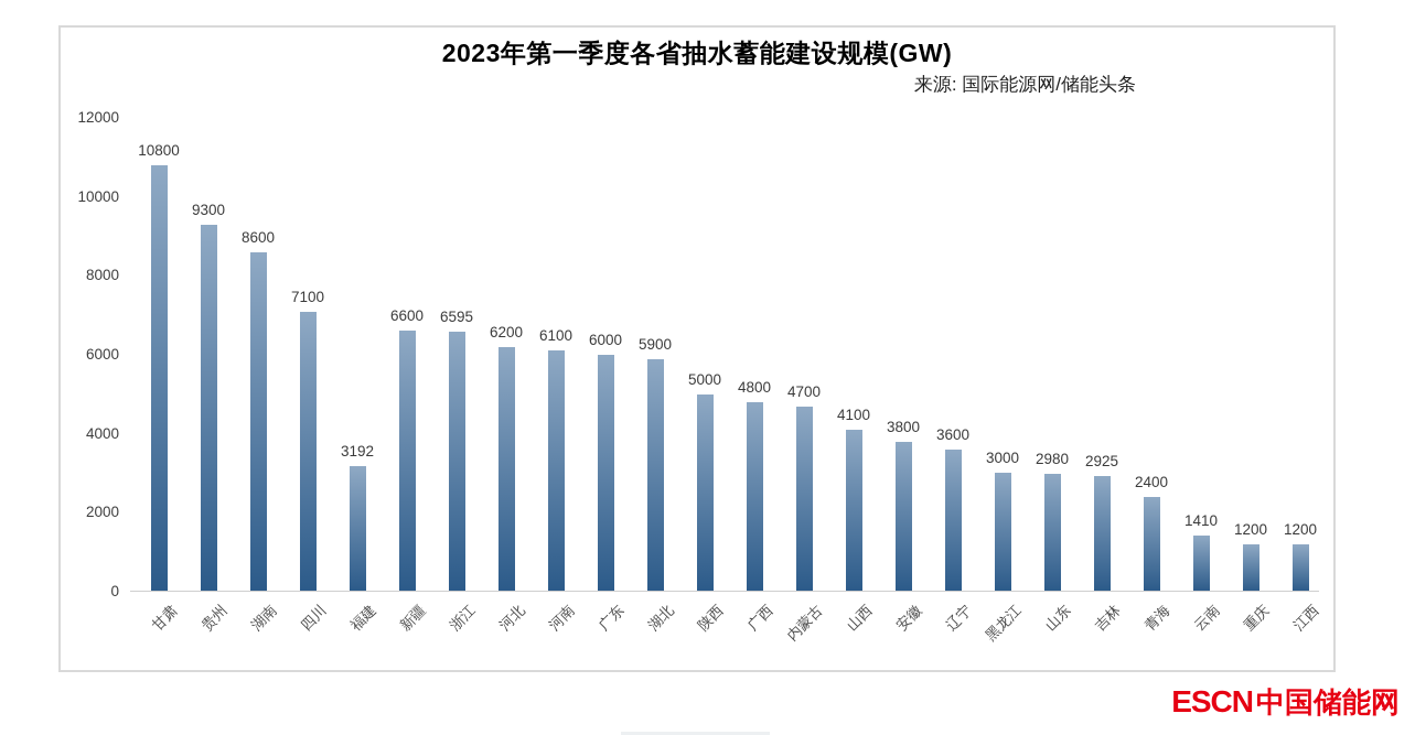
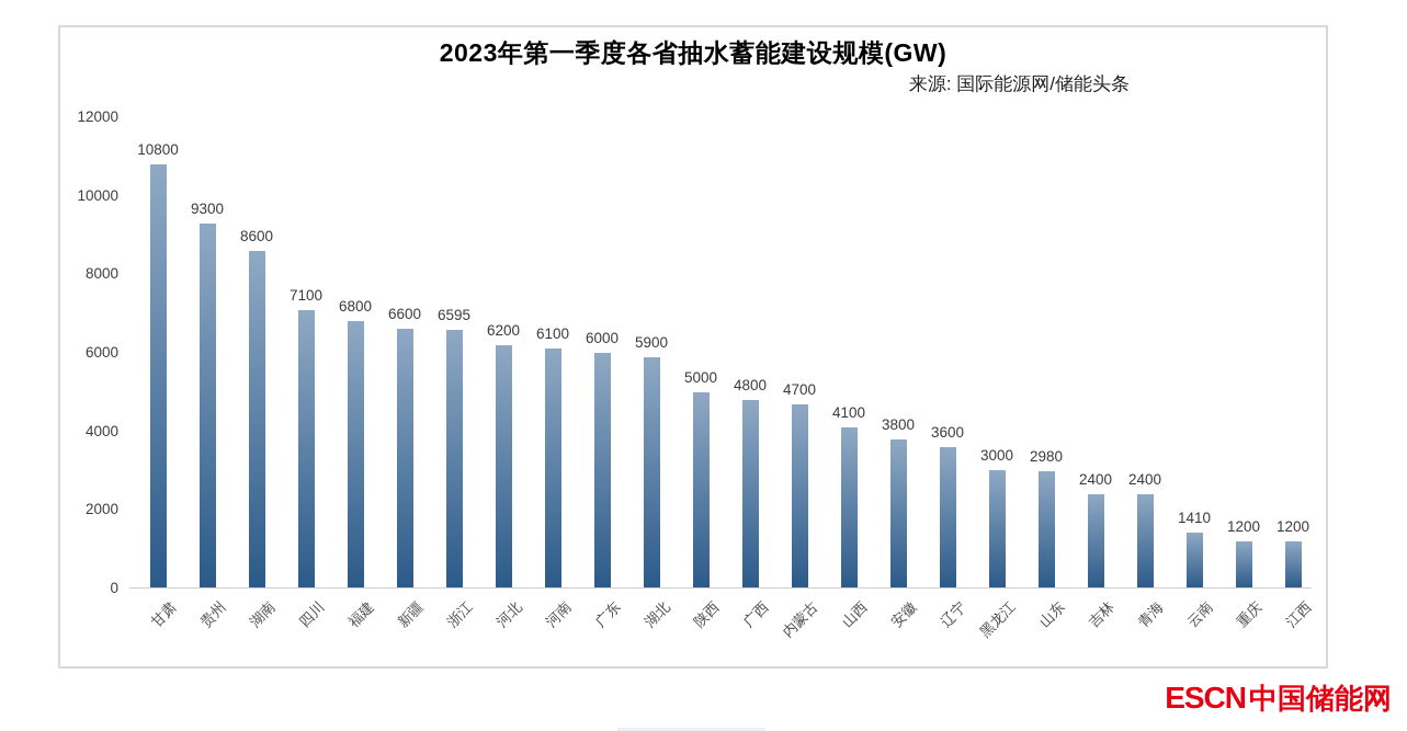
福建: 3192 -> 6800
吉林: 2925 -> 2400
